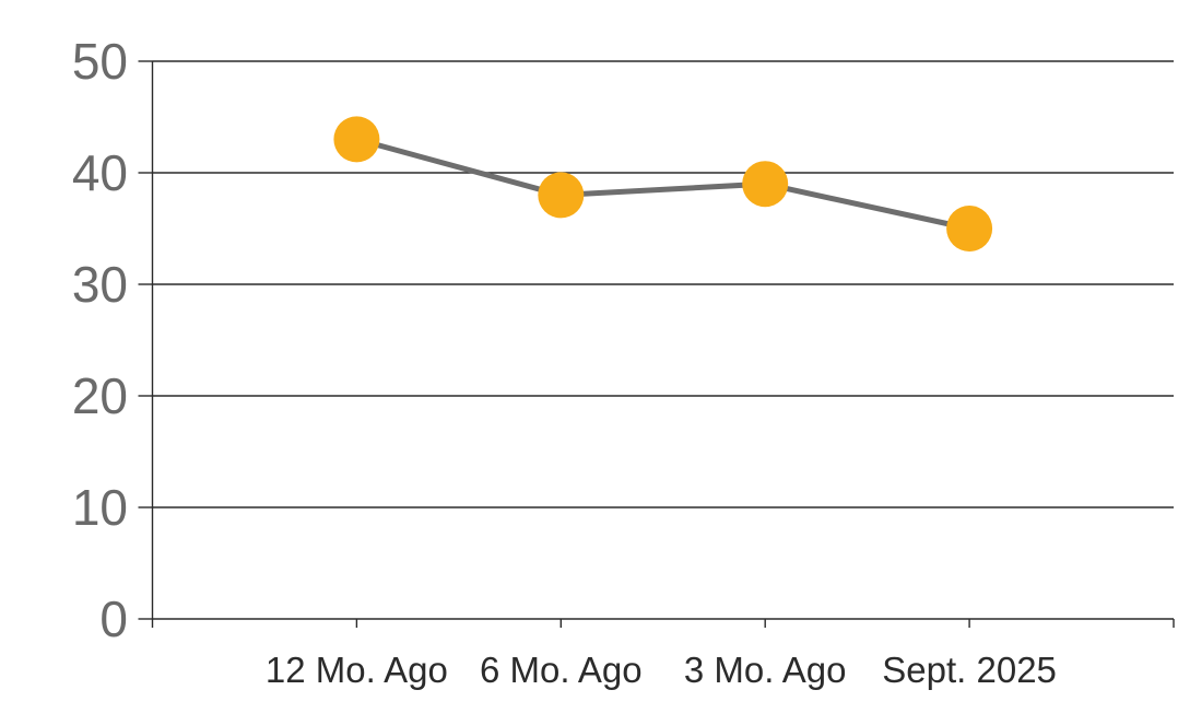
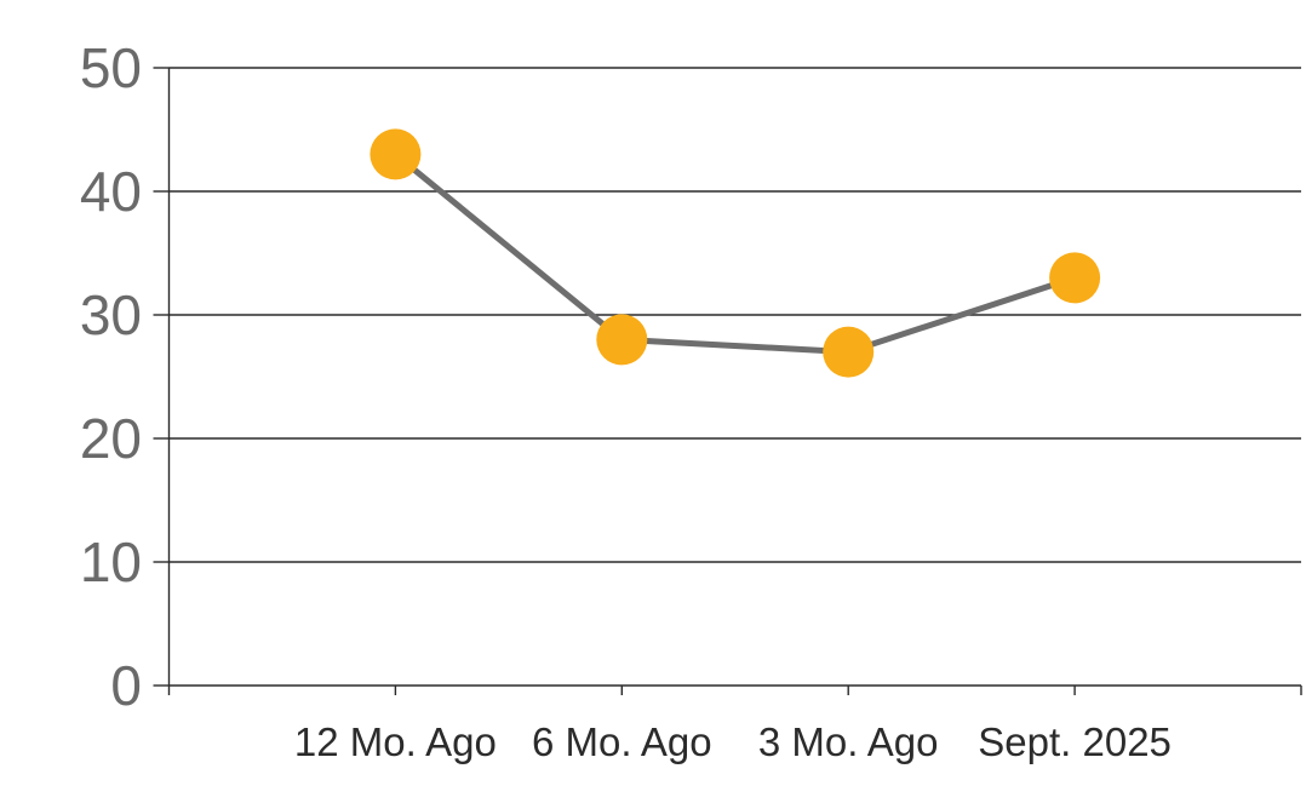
6 Mo. Ago: 38 -> 28
3 Mo. Ago: 39 -> 27
Sept. 2025: 35 -> 33
